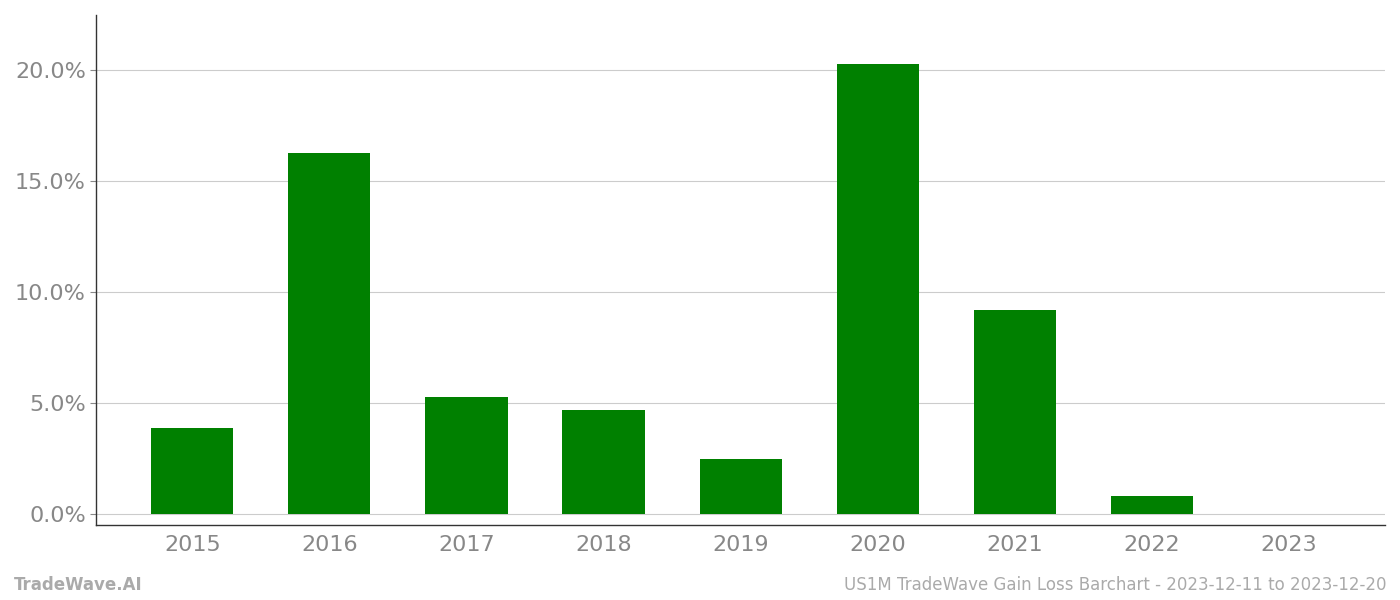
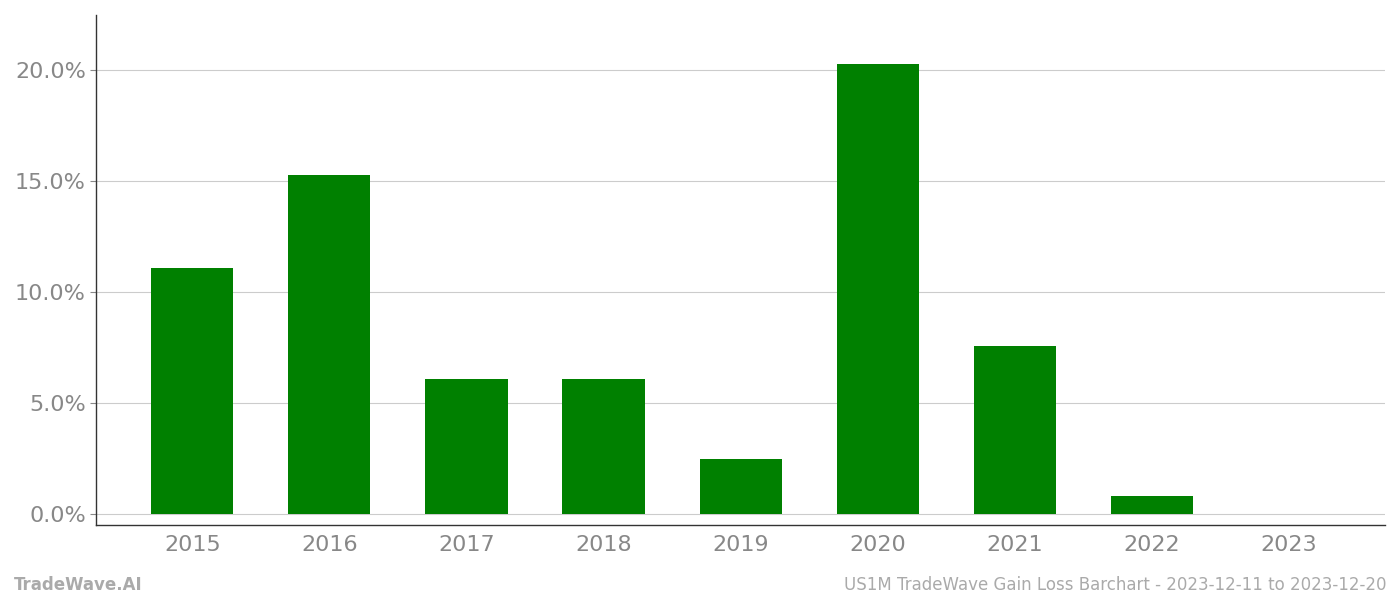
2015: 3.9% -> 11.1%
2016: 16.3% -> 15.3%
2017: 5.3% -> 6.1%
2018: 4.7% -> 6.1%
2021: 9.2% -> 7.6%
